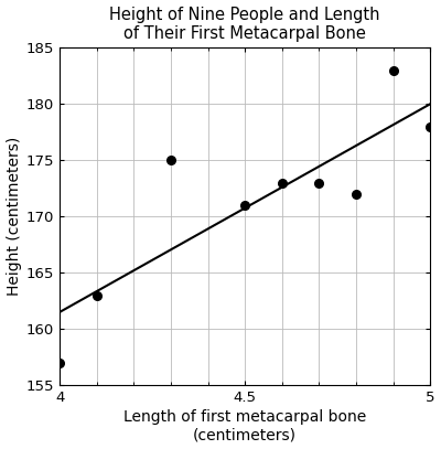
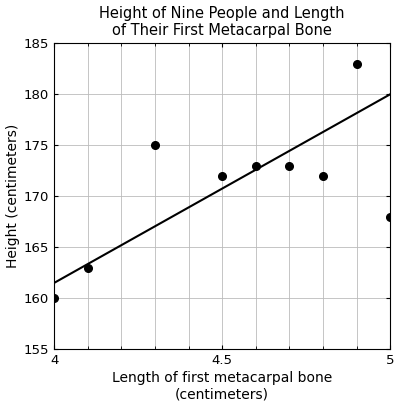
4: 157 -> 160
4.5: 171 -> 172
5: 178 -> 168
